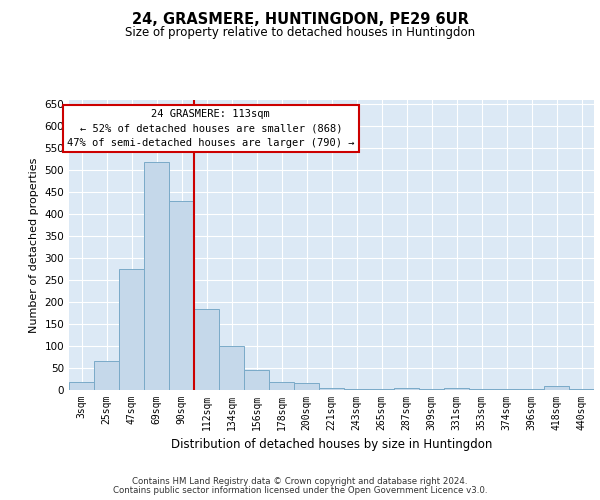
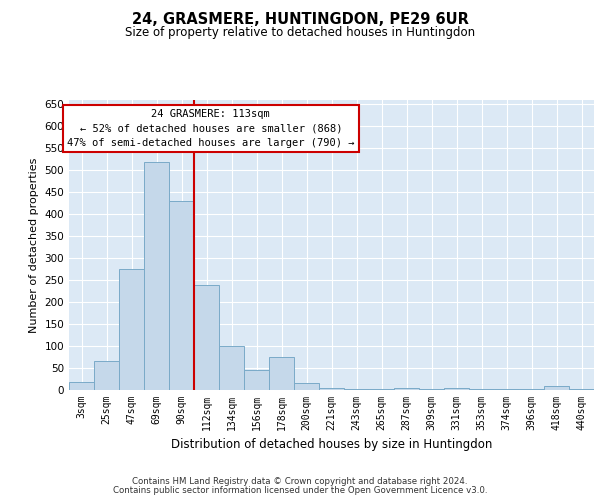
112sqm: 185 -> 240
178sqm: 18 -> 75
